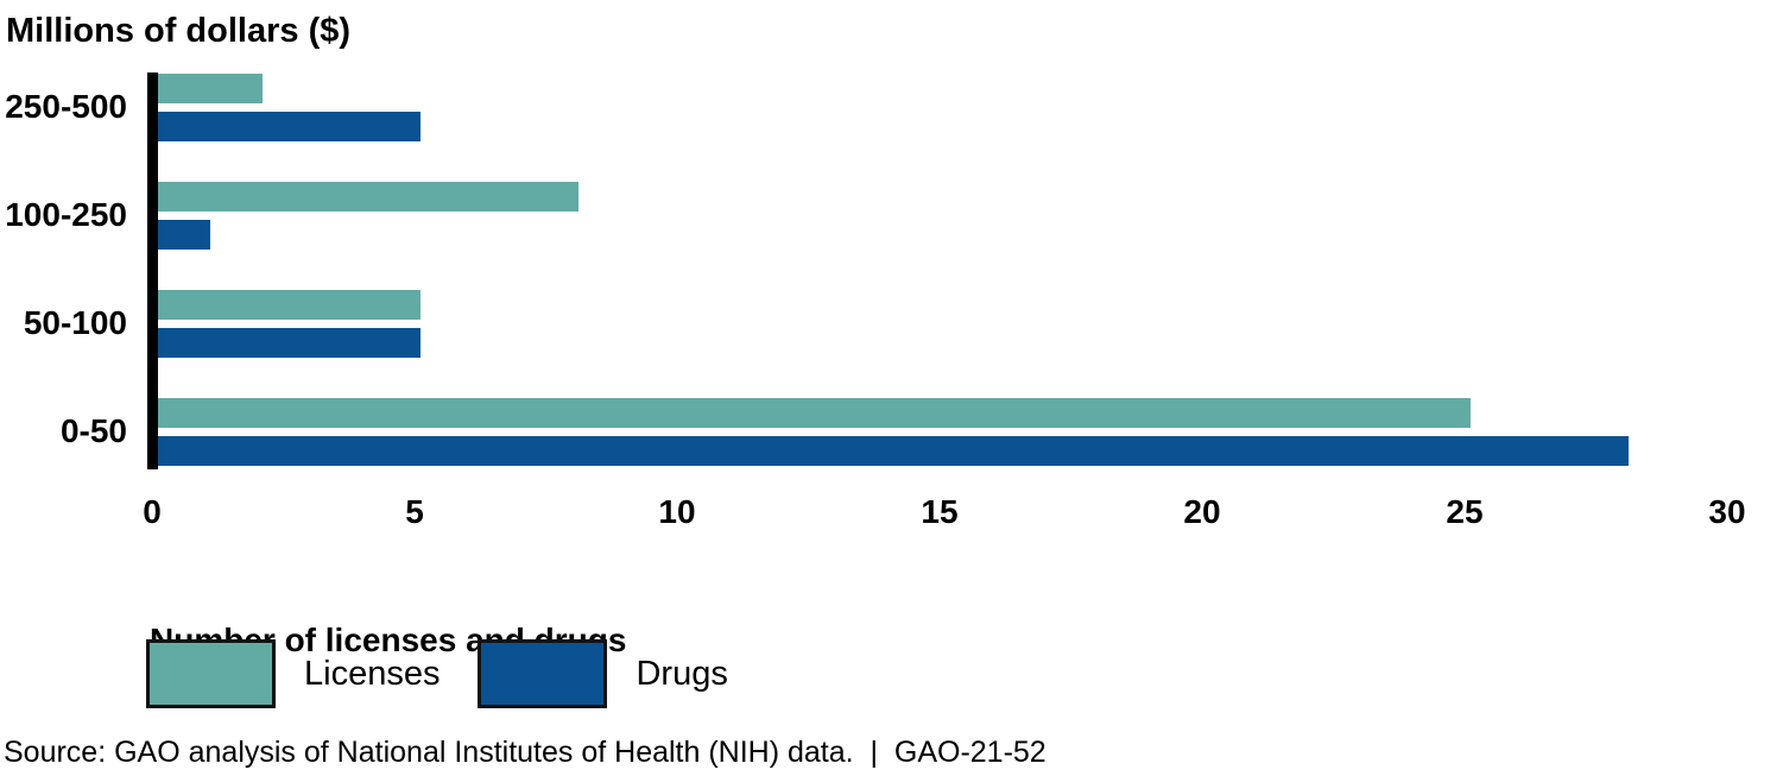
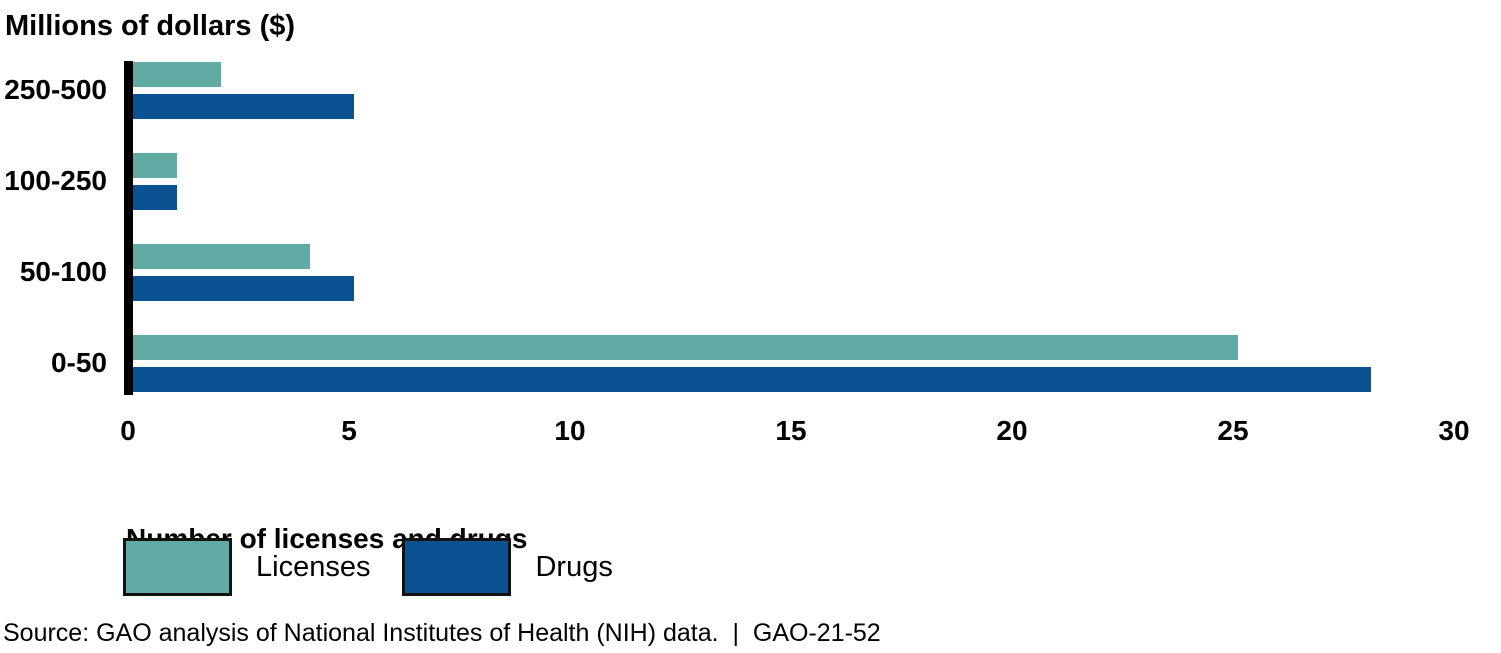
Licenses/100-250: 8 -> 1
Licenses/50-100: 5 -> 4
